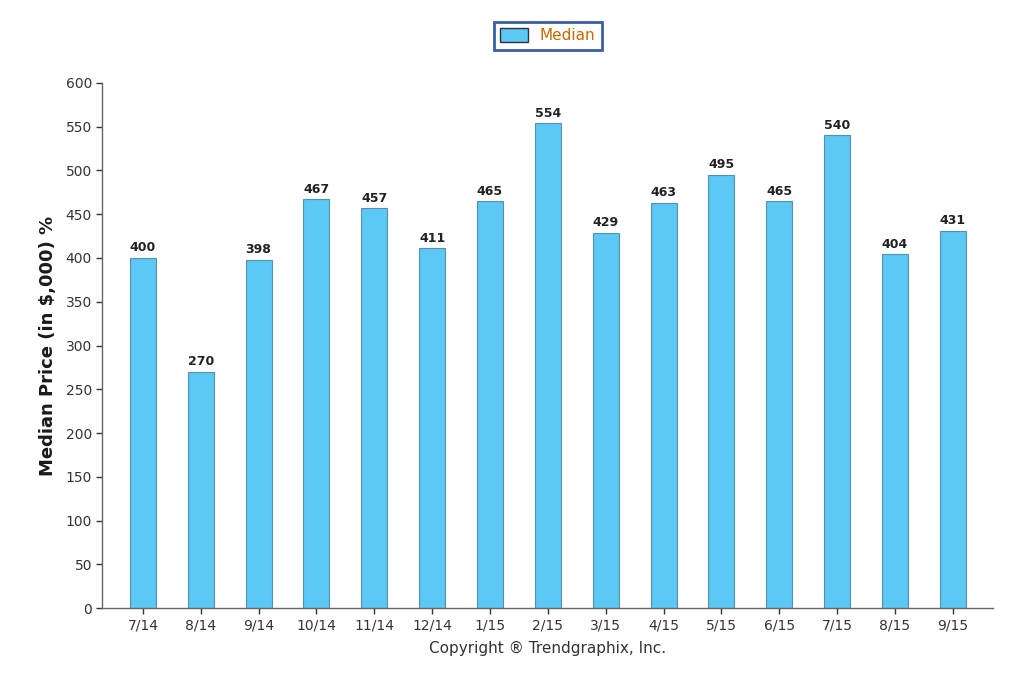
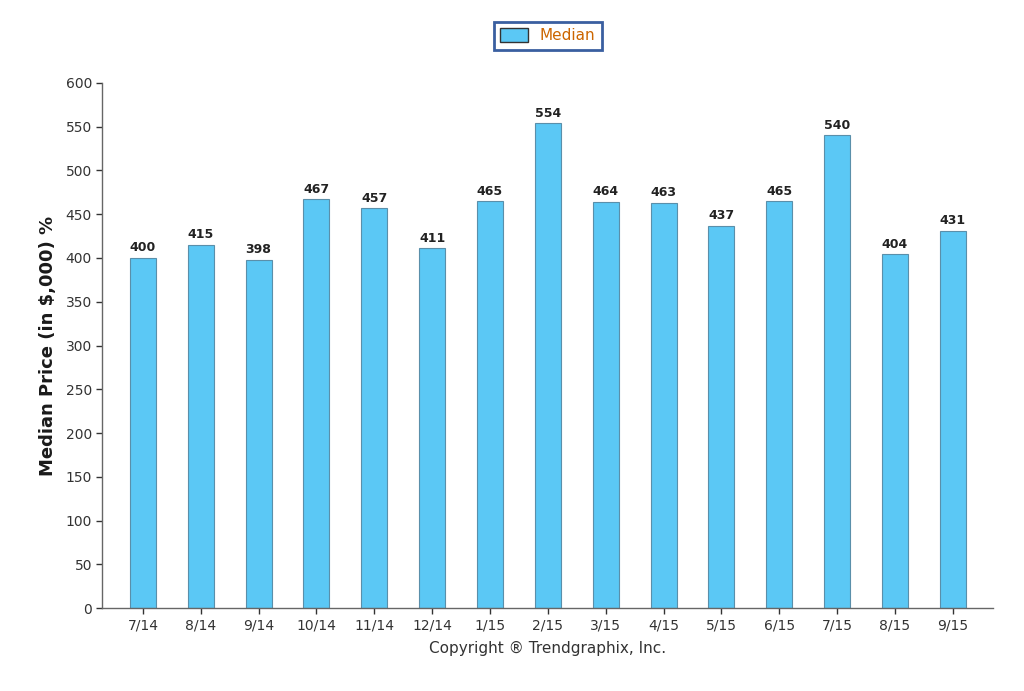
8/14: 270 -> 415
3/15: 429 -> 464
5/15: 495 -> 437
